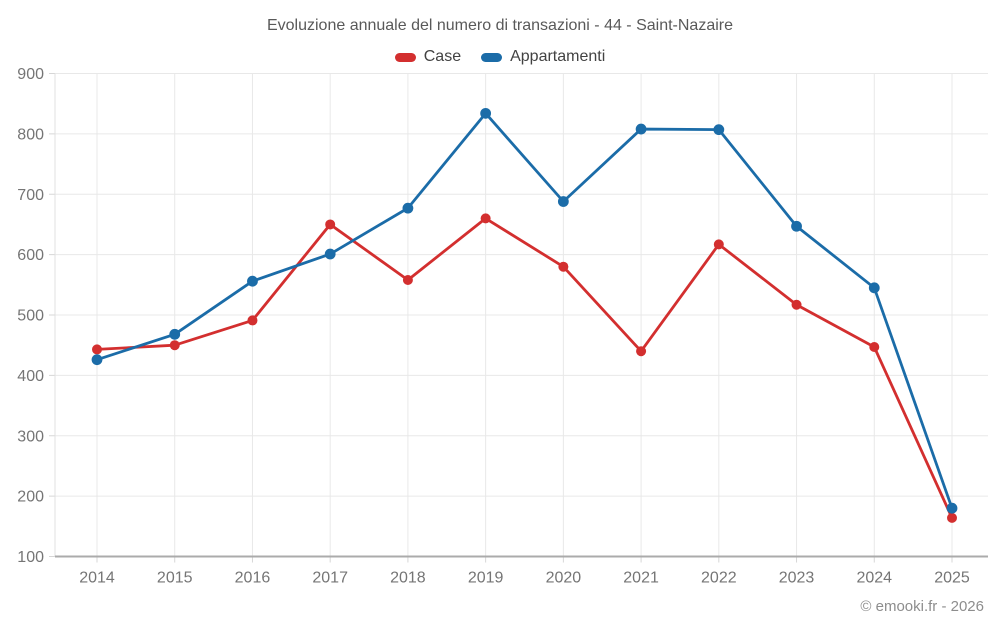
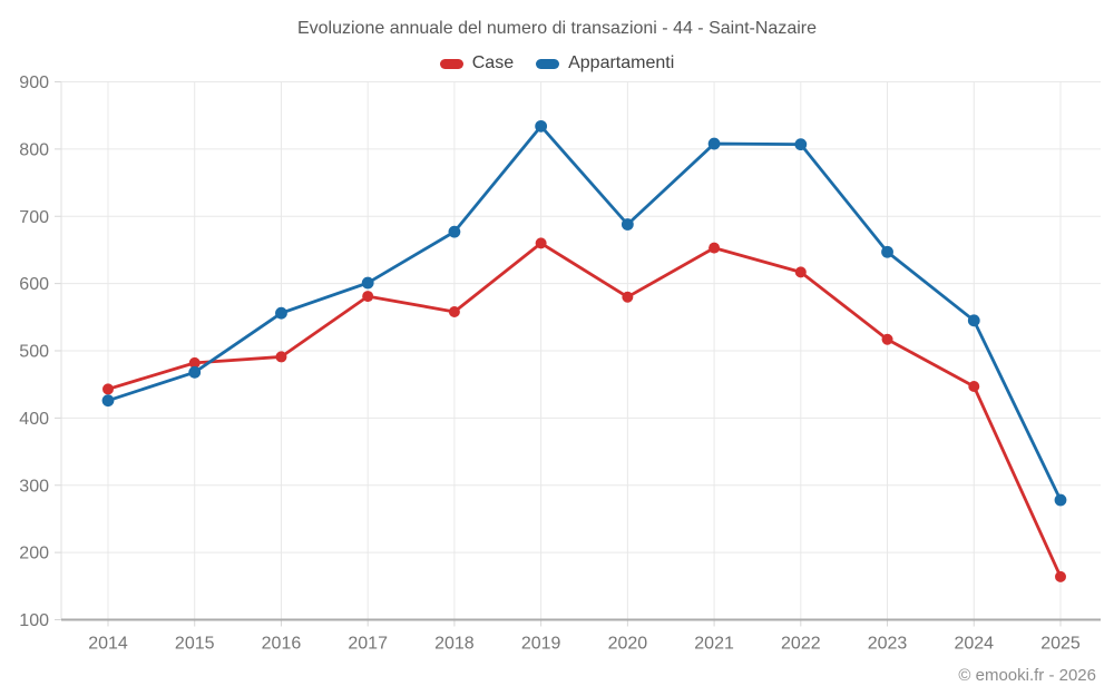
Case/2015: 450 -> 480
Case/2017: 650 -> 580
Case/2021: 440 -> 650
Appartamenti/2025: 180 -> 280
